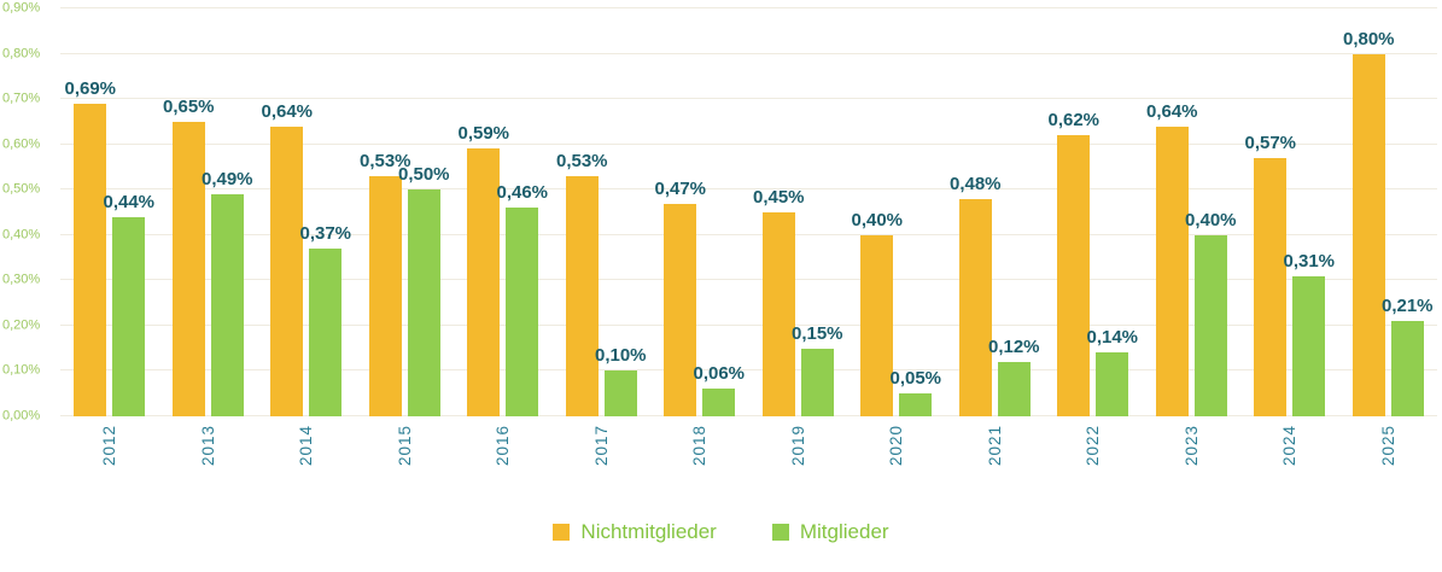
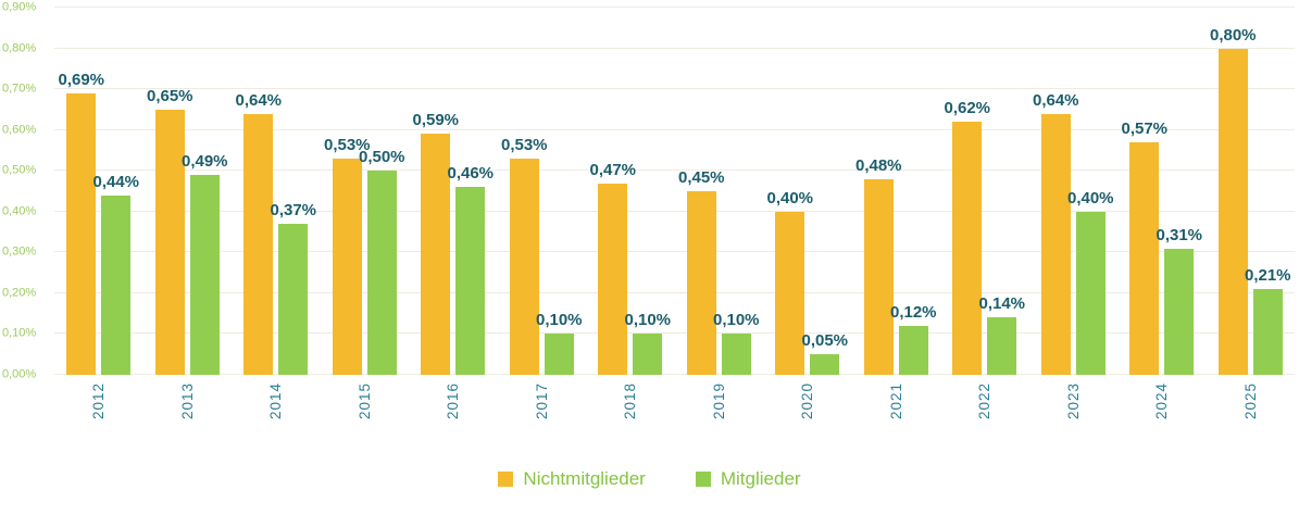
Mitglieder/2018: 0,06% -> 0,10%
Mitglieder/2019: 0,15% -> 0,10%
